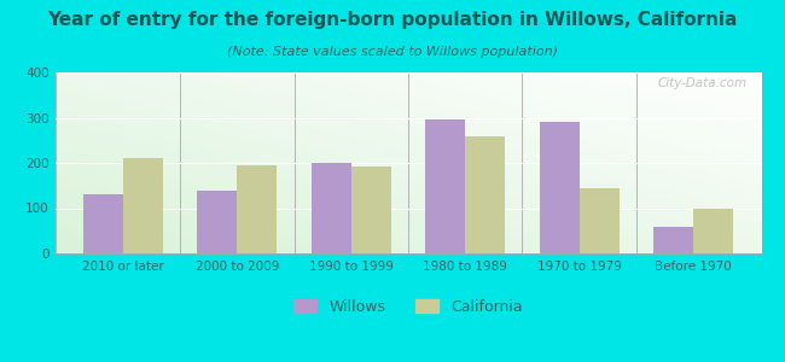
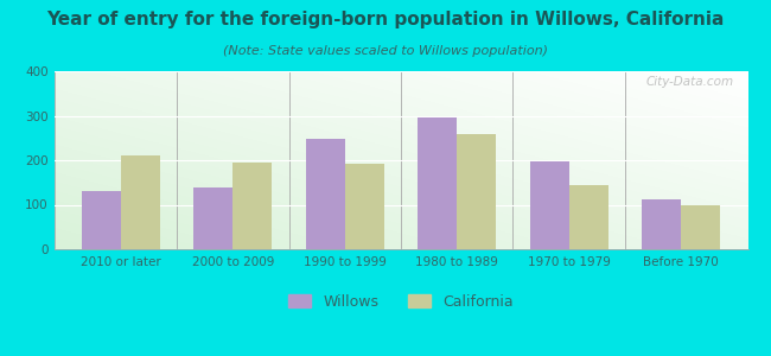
Willows/1990 to 1999: 200 -> 247
Willows/1970 to 1979: 290 -> 197
Willows/Before 1970: 60 -> 112
